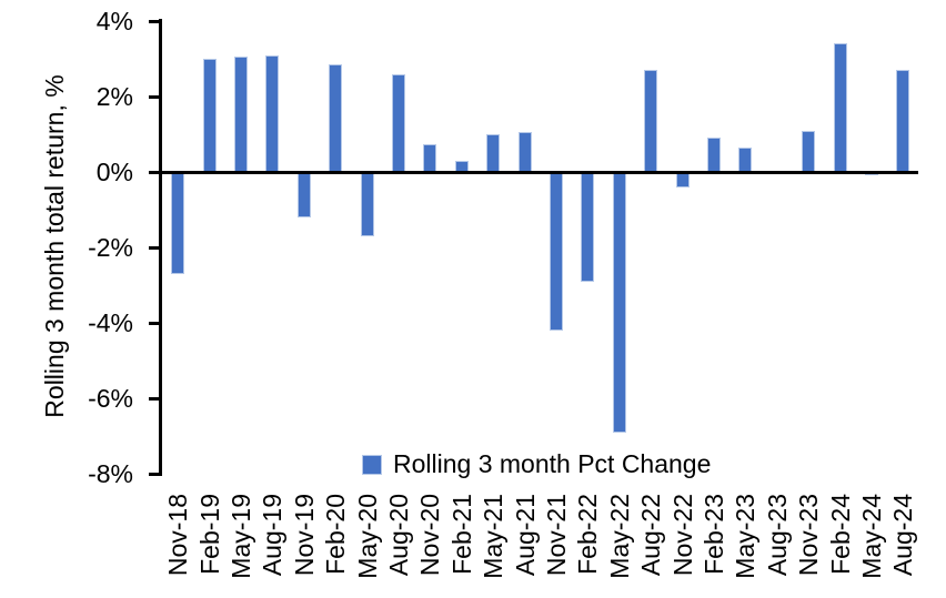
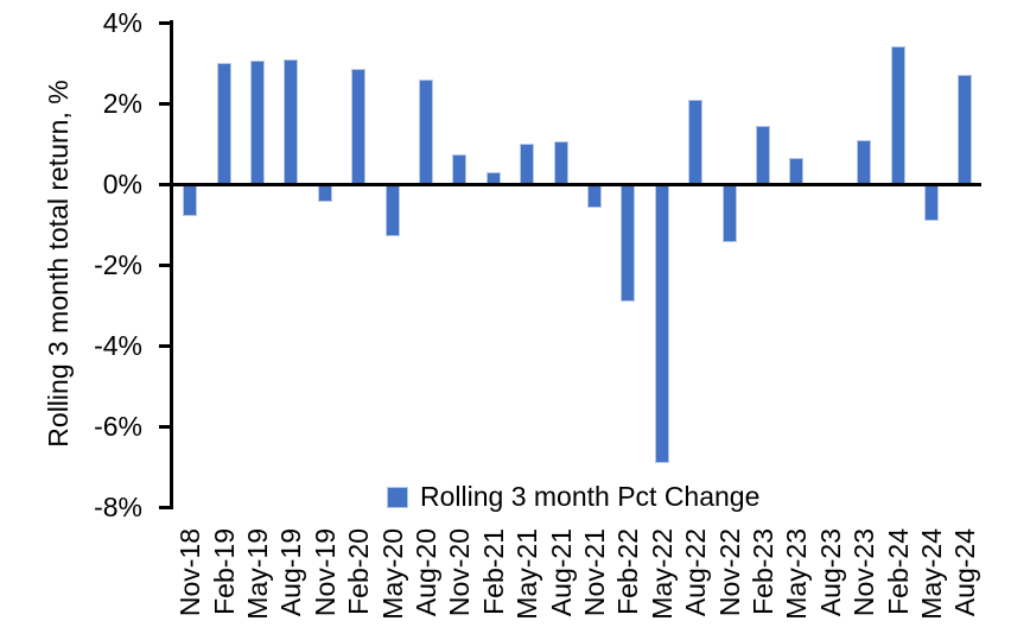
Nov-18: -2.7% -> -0.8%
Nov-19: -1.2% -> -0.5%
May-20: -1.7% -> -1.3%
Nov-21: -4.2% -> -0.6%
Aug-22: 2.7% -> 2.1%
Nov-22: -0.4% -> -1.4%
Feb-23: 0.9% -> 1.4%
May-24: -0.1% -> -0.9%
